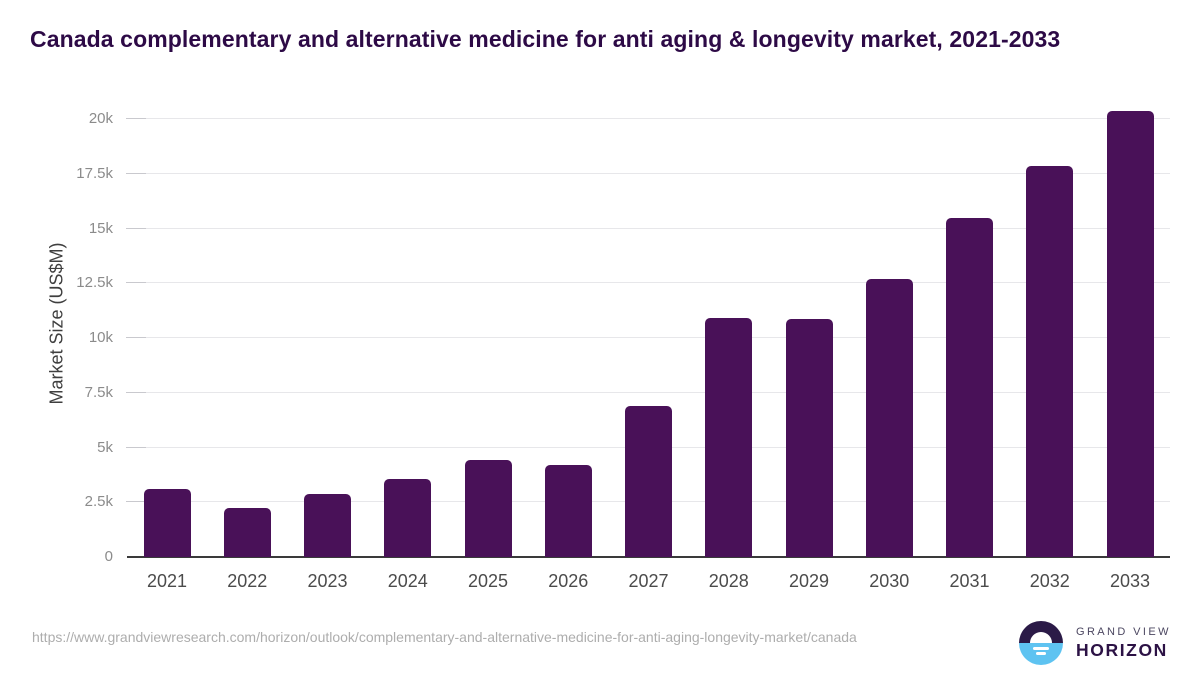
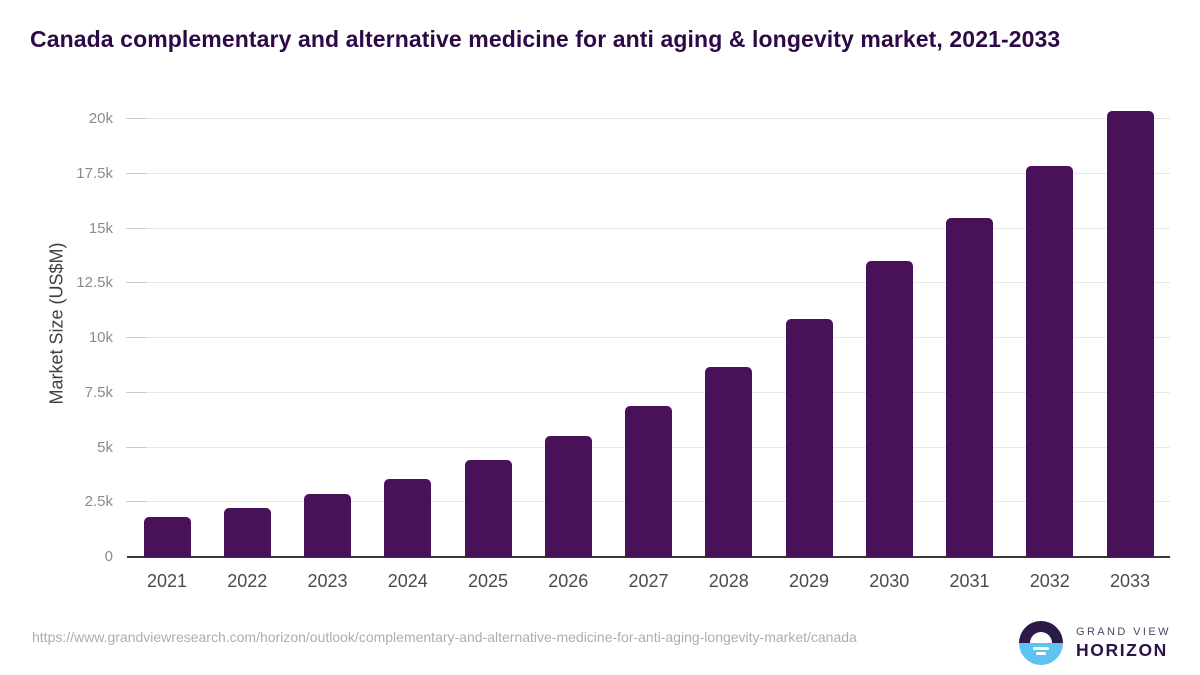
2021: 3.1k -> 1.8k
2026: 4.2k -> 5.5k
2028: 10.9k -> 8.7k
2030: 12.7k -> 13.5k
